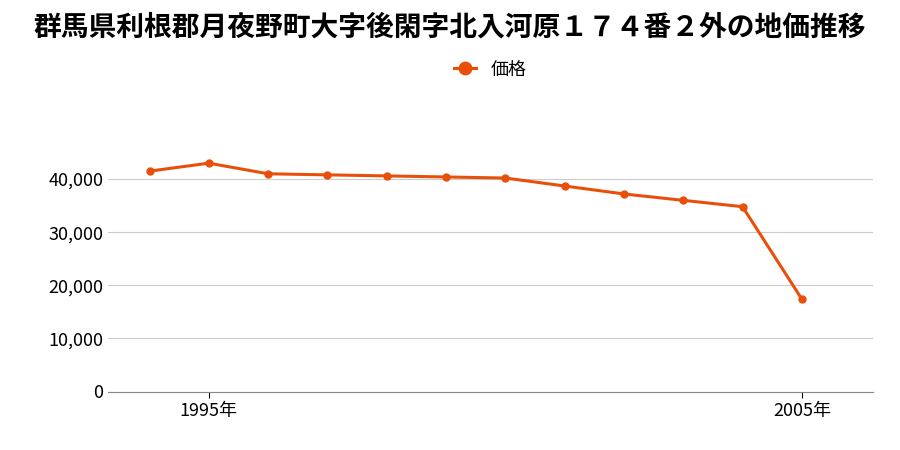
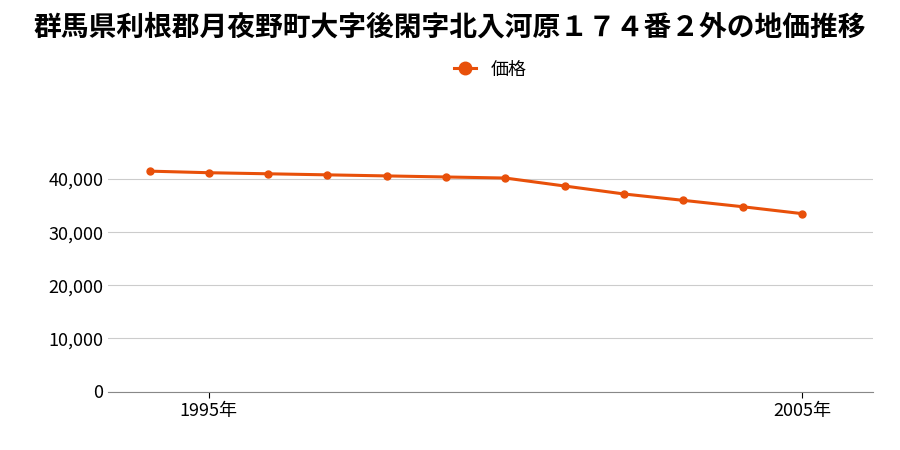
1995年: 43,000 -> 41,200
2005年: 17,400 -> 33,500
